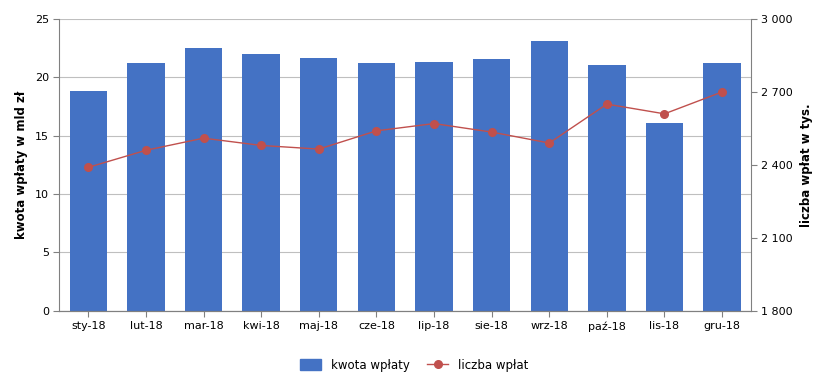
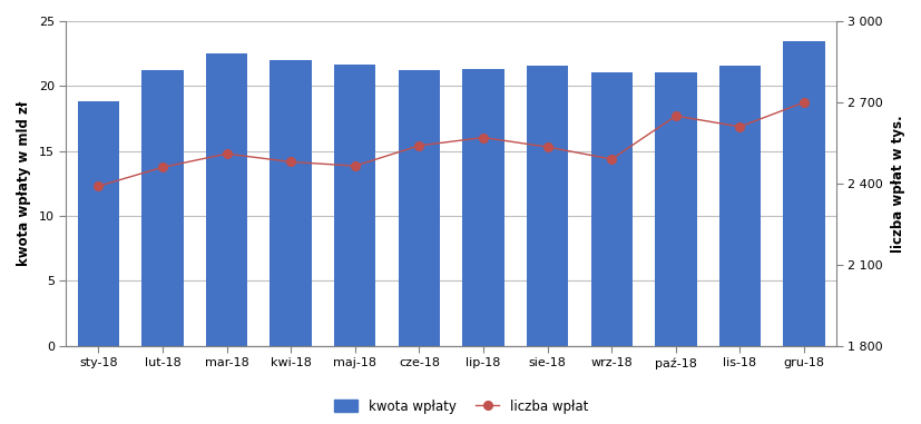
kwota wpłaty/wrz-18: 23.1 -> 21.1
kwota wpłaty/lis-18: 16.1 -> 21.6
kwota wpłaty/gru-18: 21.2 -> 23.5
